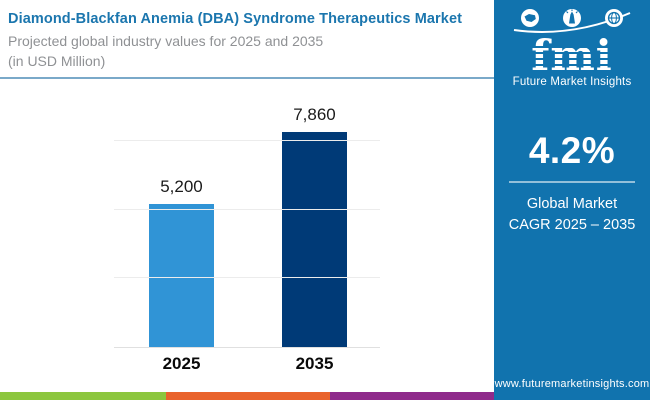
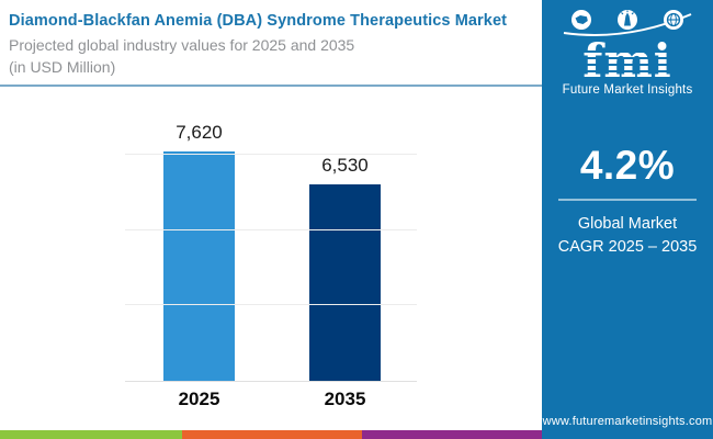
2025: 5,200 -> 7,620
2035: 7,860 -> 6,530
